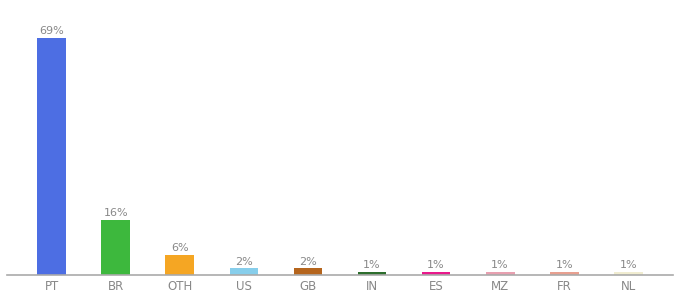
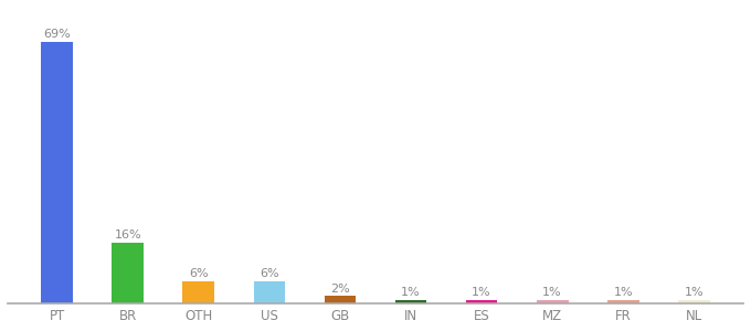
US: 2% -> 6%
